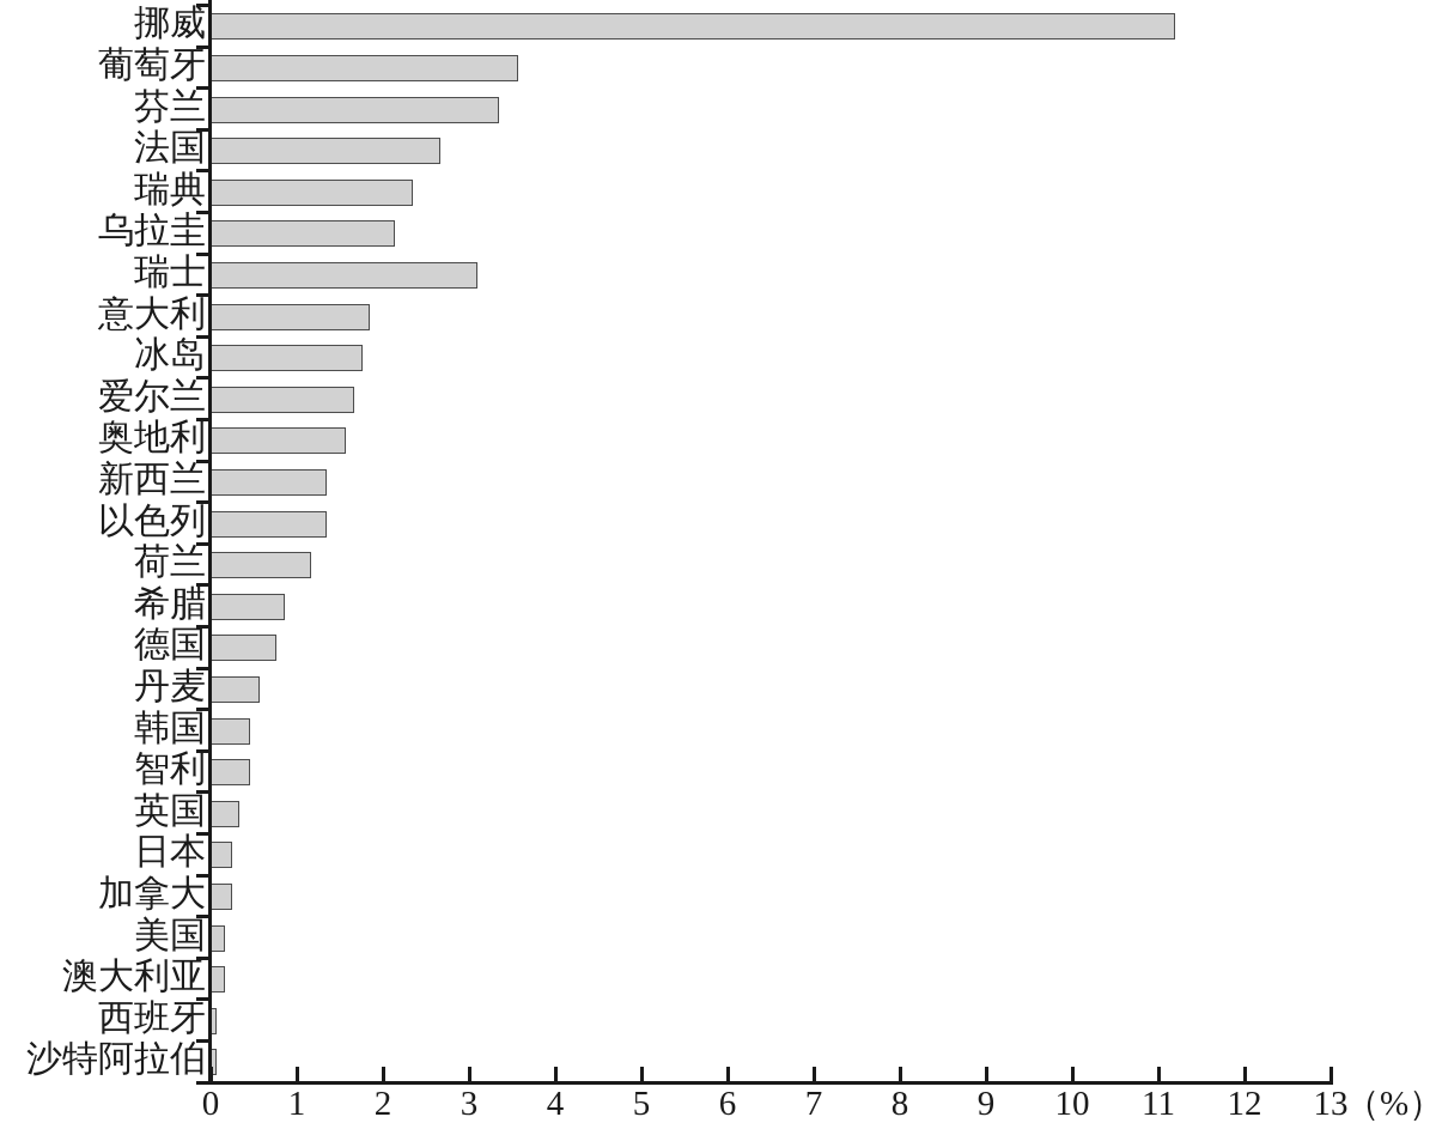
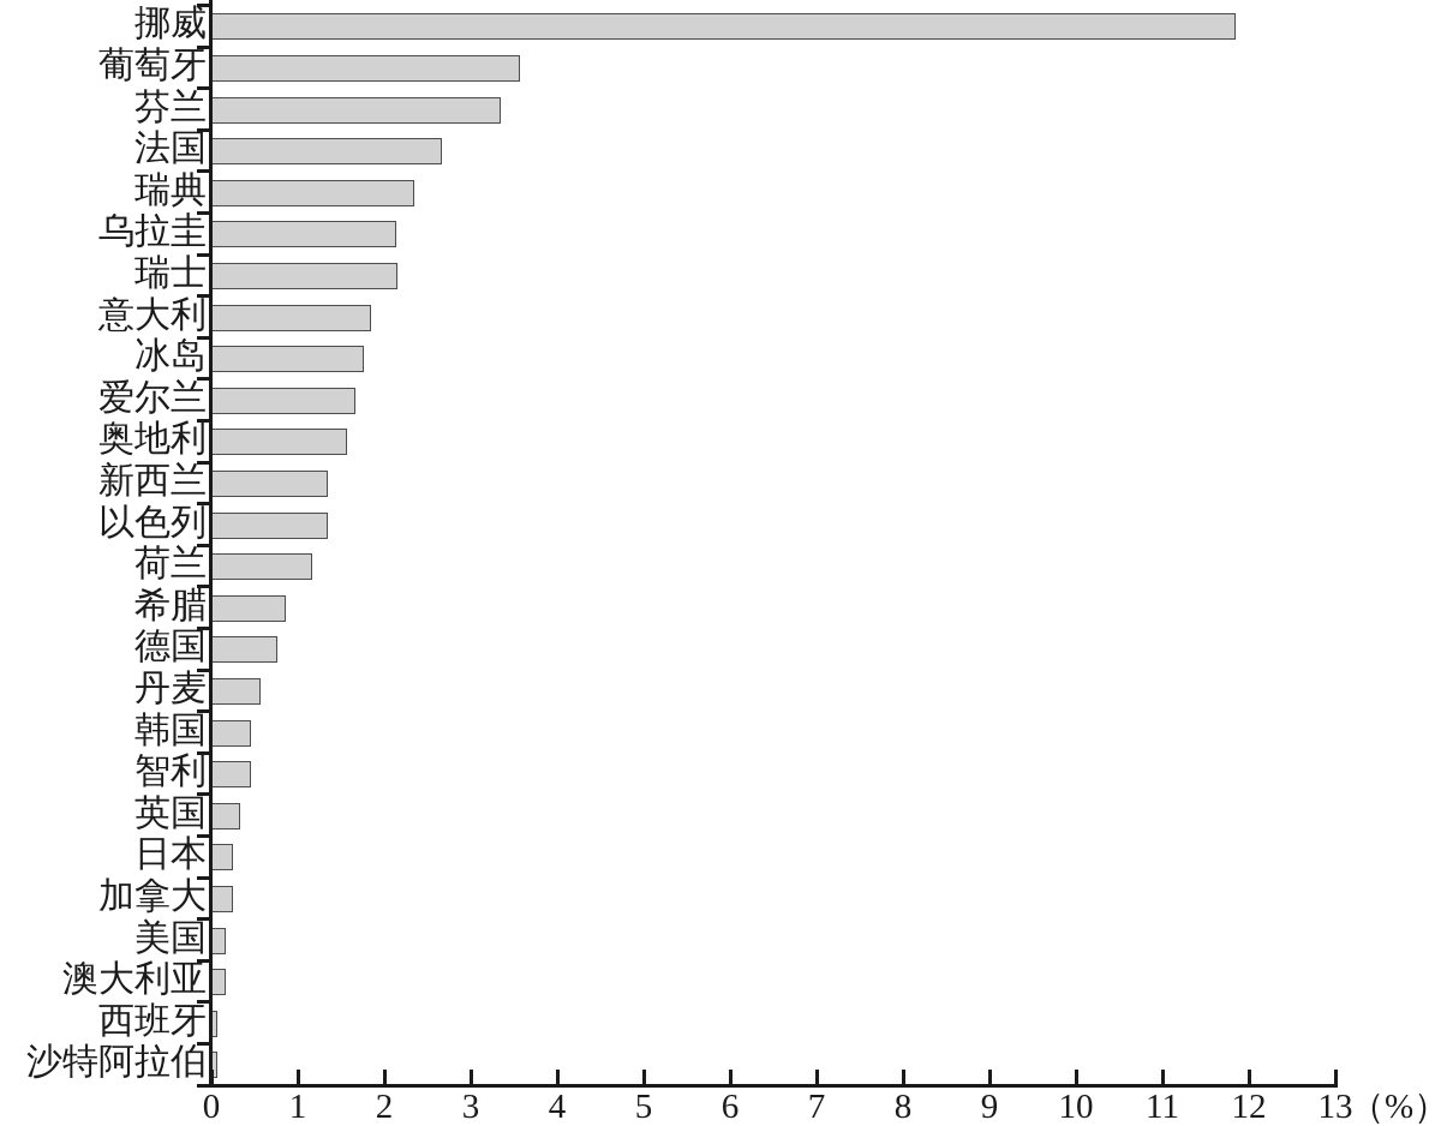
挪威: 11.2 -> 11.8
瑞士: 3.1 -> 2.1
